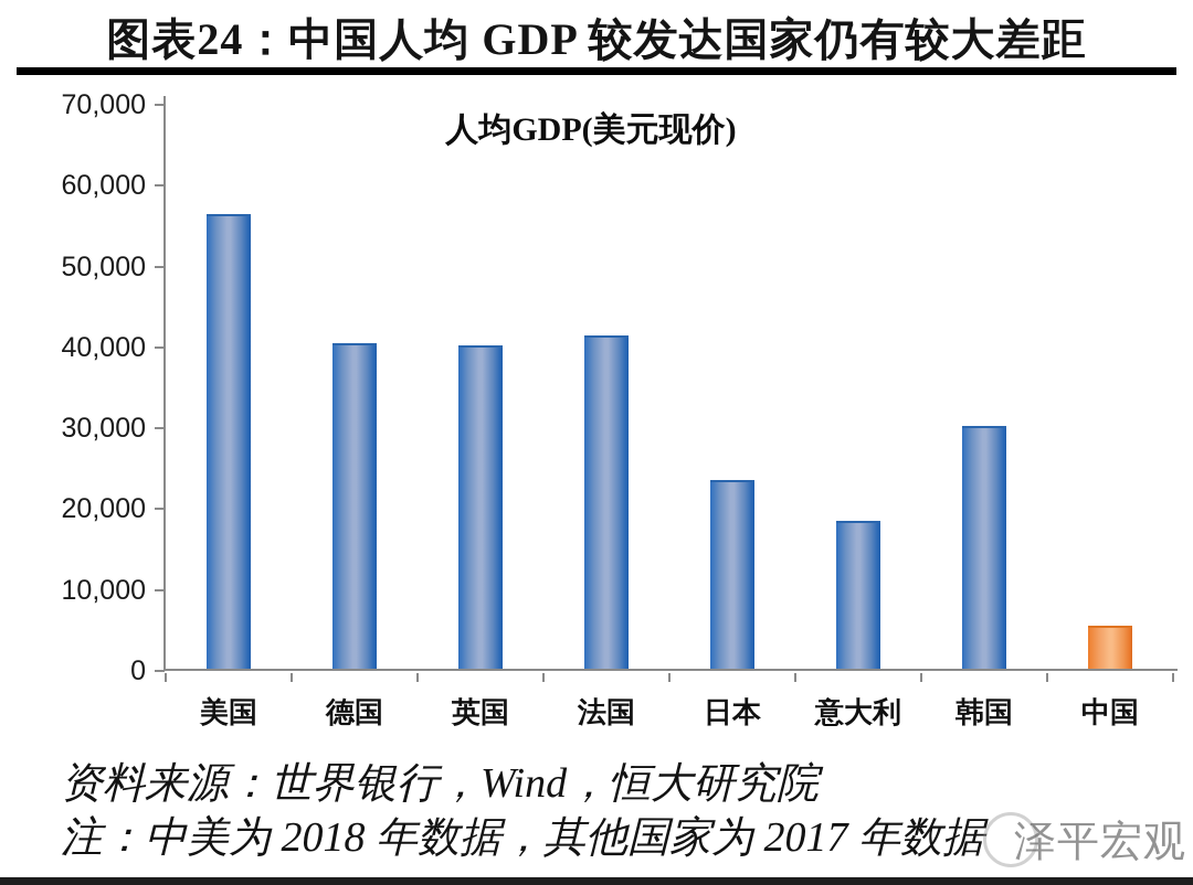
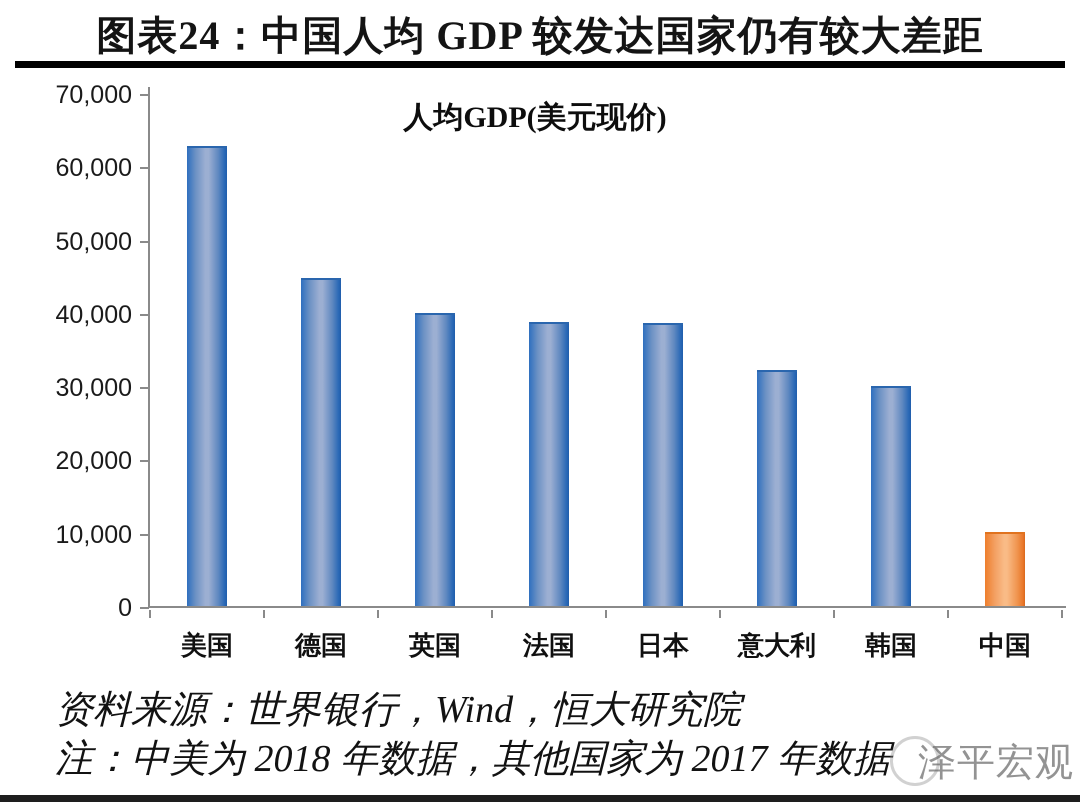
美国: 56000 -> 62000
德国: 40000 -> 44000
法国: 41000 -> 38000
日本: 23000 -> 38000
意大利: 18000 -> 32000
中国: 5000 -> 10000
